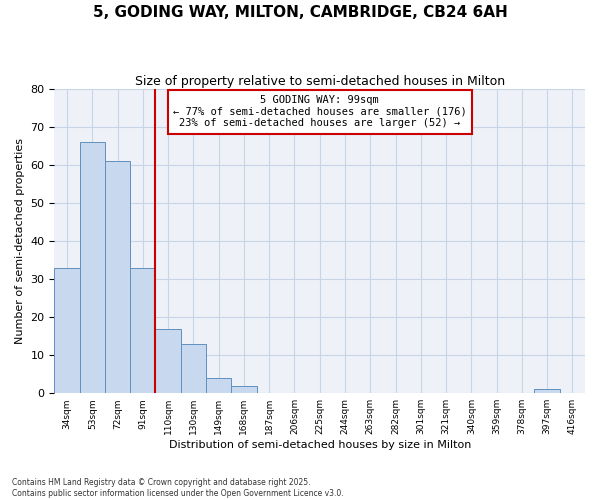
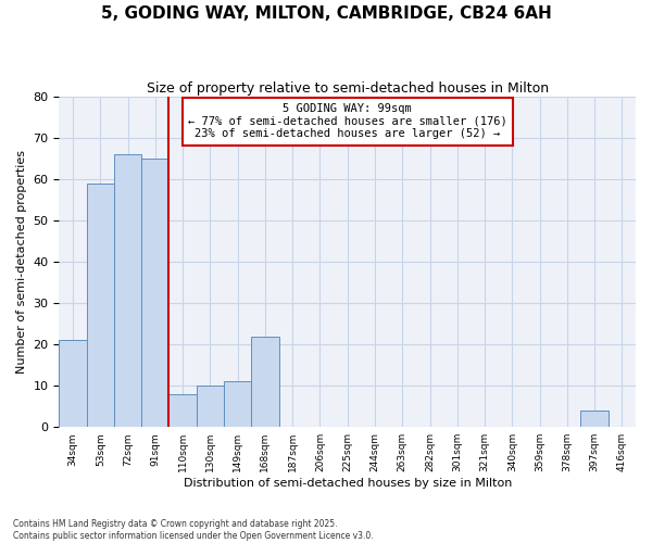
34sqm: 33 -> 21
53sqm: 66 -> 59
72sqm: 61 -> 66
91sqm: 33 -> 65
110sqm: 17 -> 8
130sqm: 13 -> 10
149sqm: 4 -> 11
168sqm: 2 -> 22
397sqm: 1 -> 4
